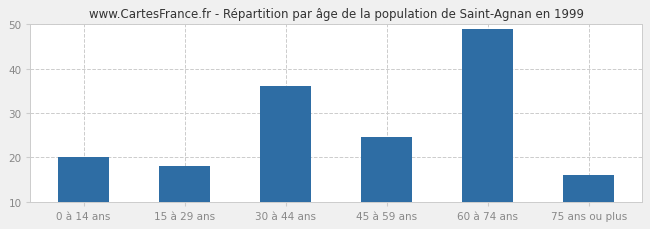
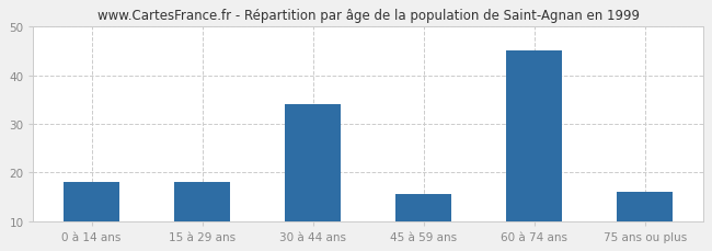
0 à 14 ans: 20.0 -> 18.0
30 à 44 ans: 36.0 -> 34.0
45 à 59 ans: 24.5 -> 15.5
60 à 74 ans: 49.0 -> 45.0
